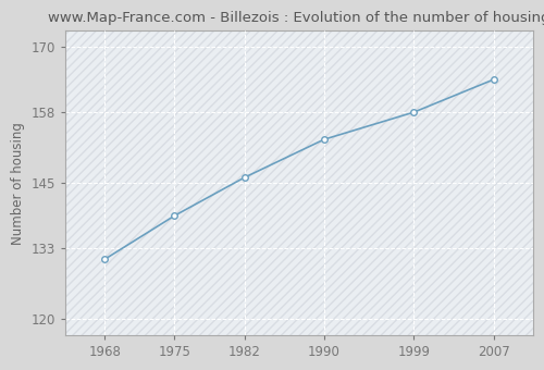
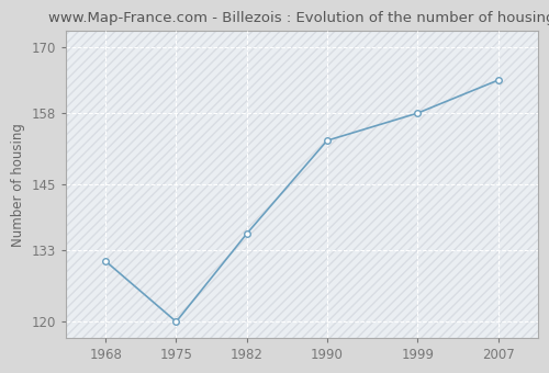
1975: 139 -> 120
1982: 146 -> 136
